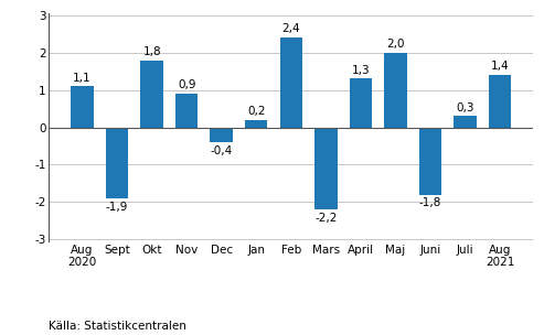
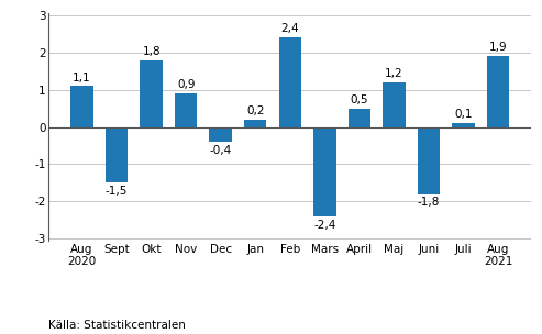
Sept: -1,9 -> -1,5
Mars: -2,2 -> -2,4
April: 1,3 -> 0,5
Maj: 2,0 -> 1,2
Juli: 0,3 -> 0,1
Aug 2021: 1,4 -> 1,9
